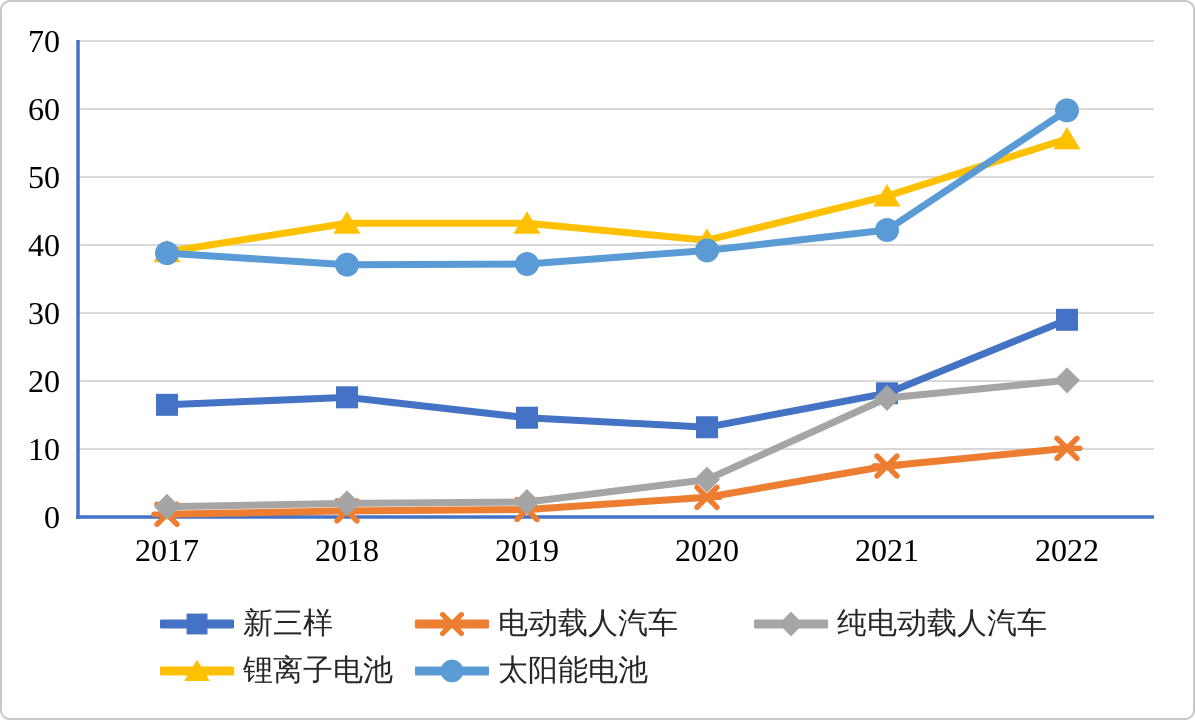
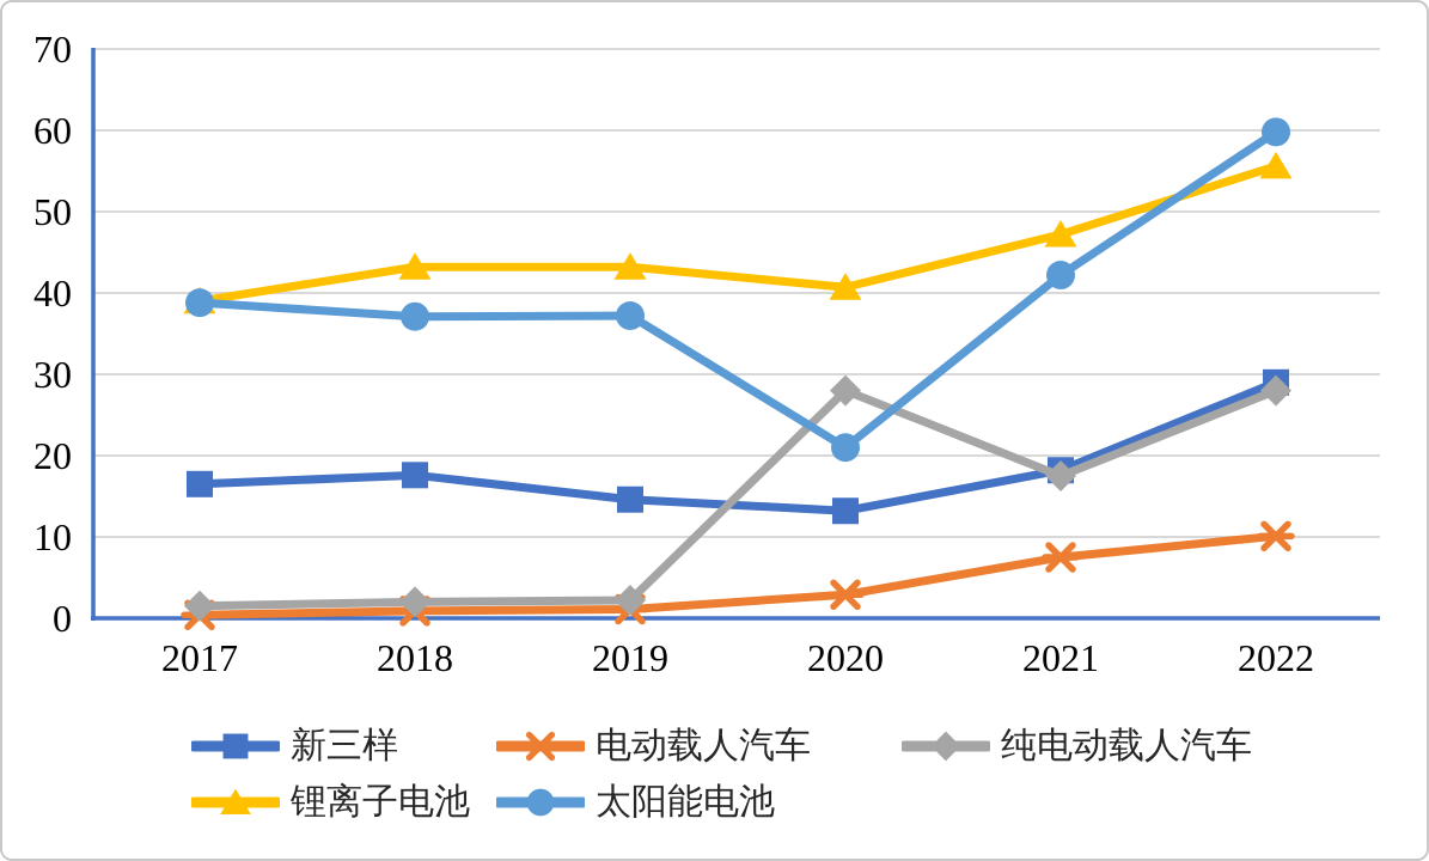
纯电动载人汽车/2020: 6 -> 28
太阳能电池/2020: 39 -> 21
纯电动载人汽车/2022: 20 -> 28
